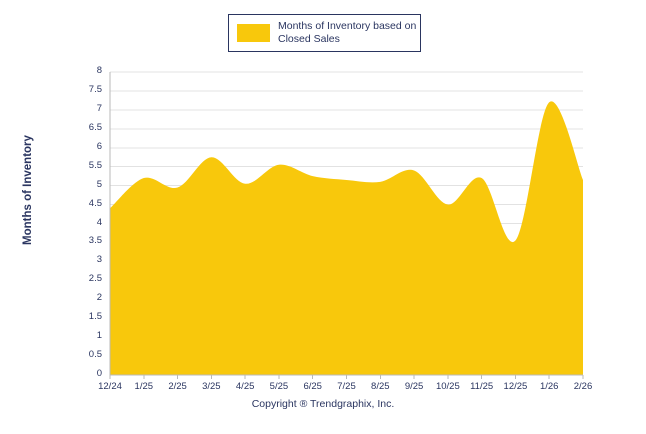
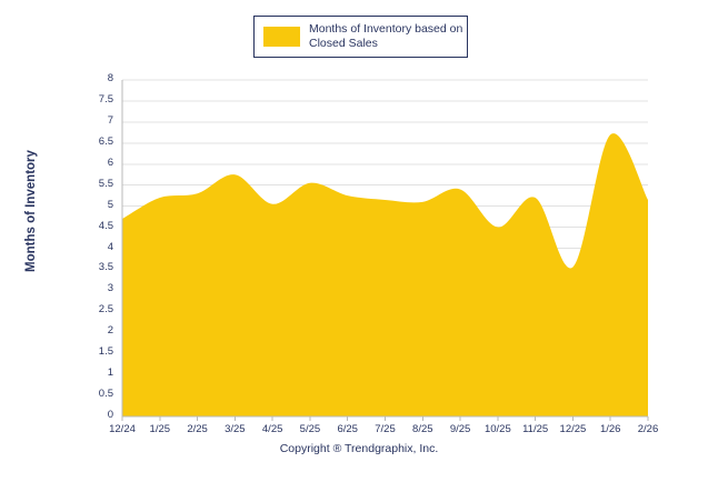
12/24: 4.4 -> 4.7
2/25: 5.0 -> 5.3
1/26: 7.2 -> 6.7
